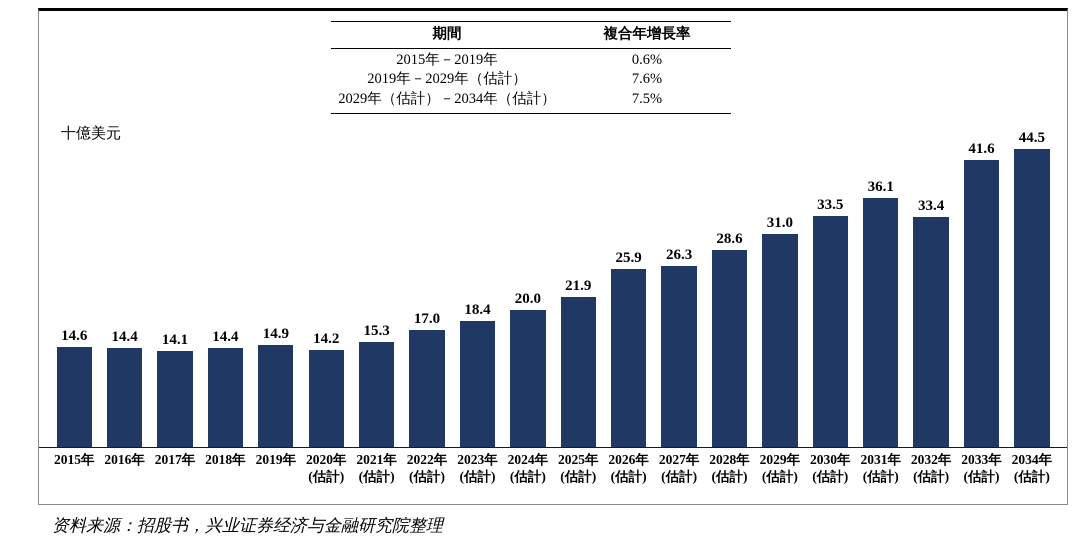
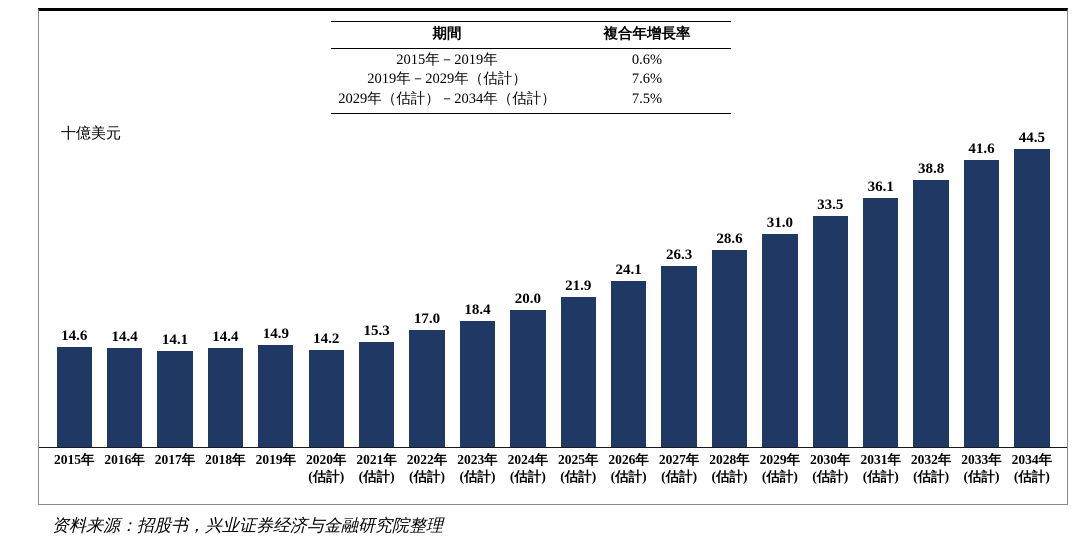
2026年: 25.9 -> 24.1
2032年: 33.4 -> 38.8
